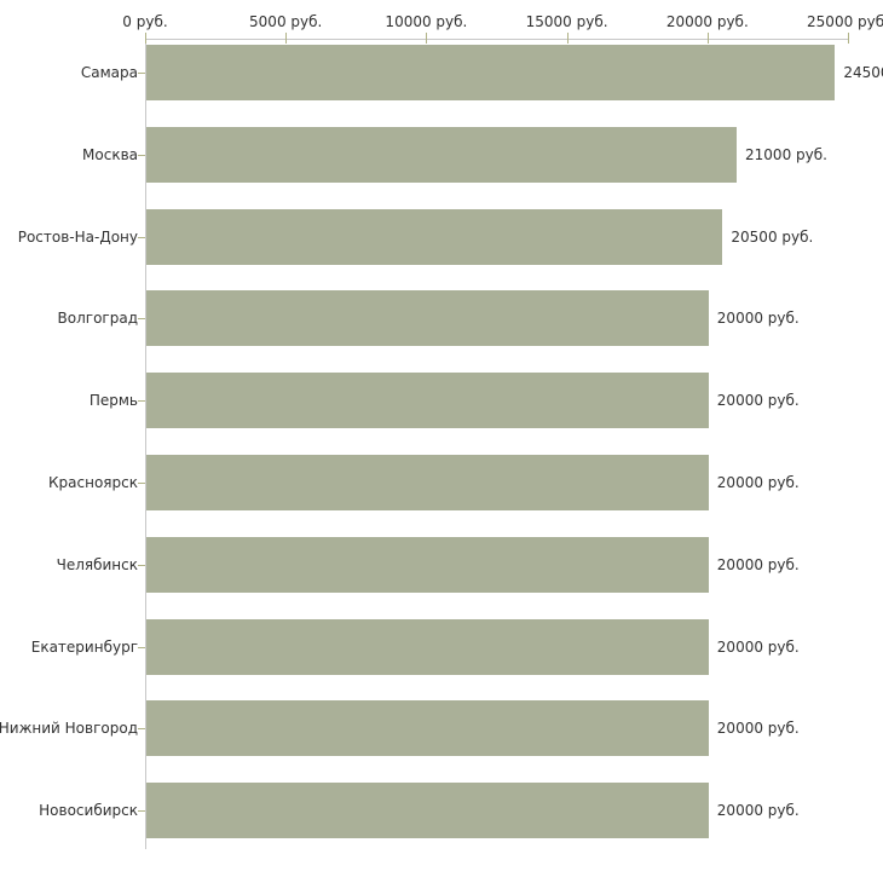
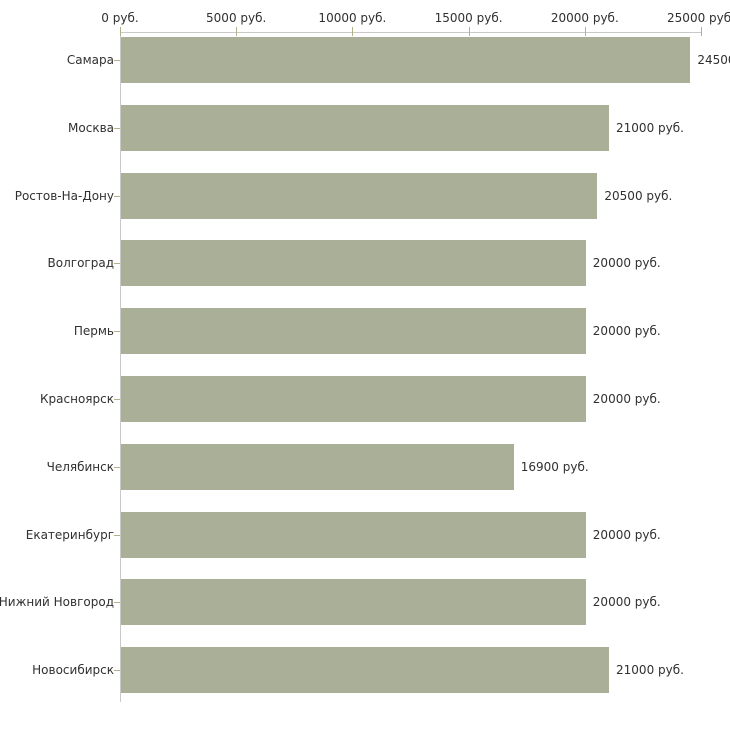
Челябинск: 20000 -> 16900
Новосибирск: 20000 -> 21000
